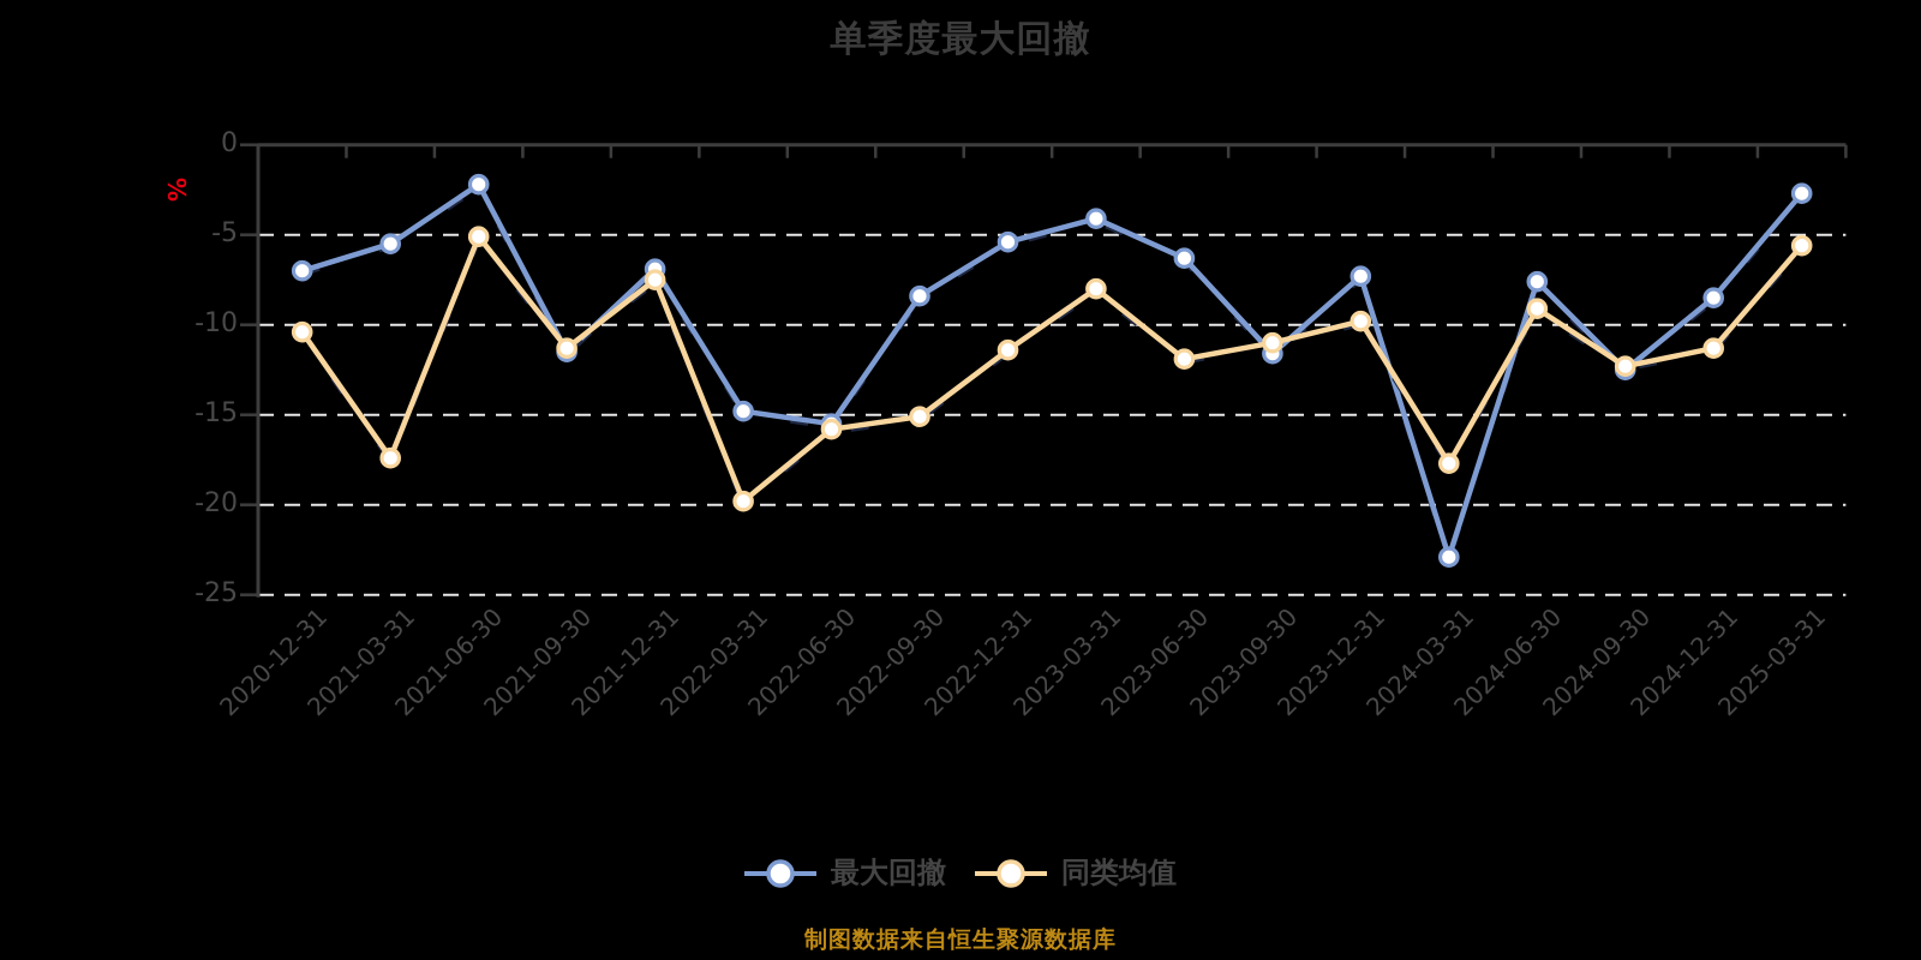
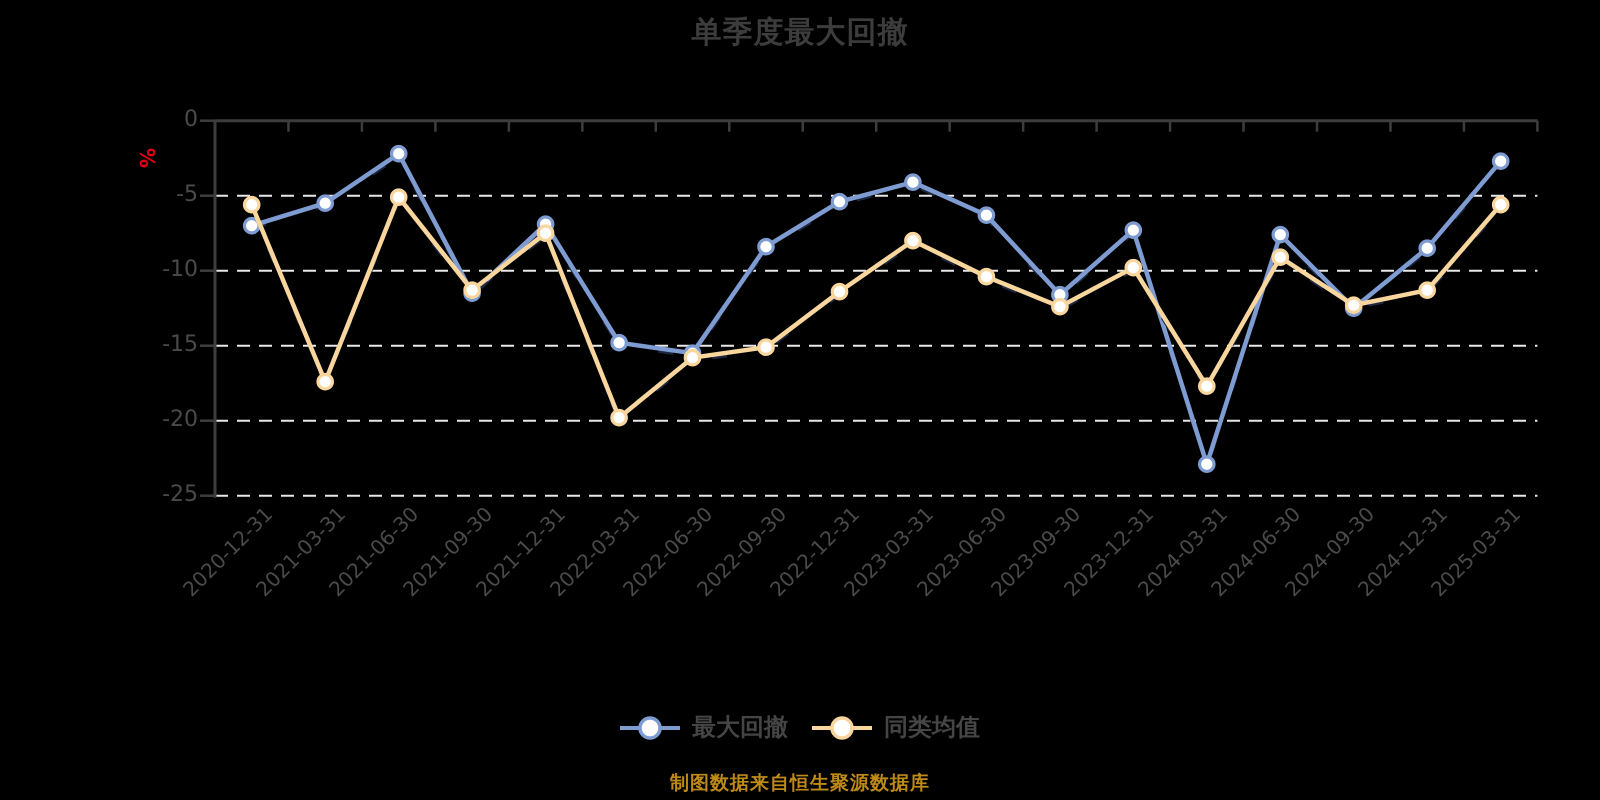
同类均值/2020-12-31: -10.4 -> -5.6
同类均值/2023-06-30: -11.9 -> -10.4
同类均值/2023-09-30: -11.0 -> -12.4
